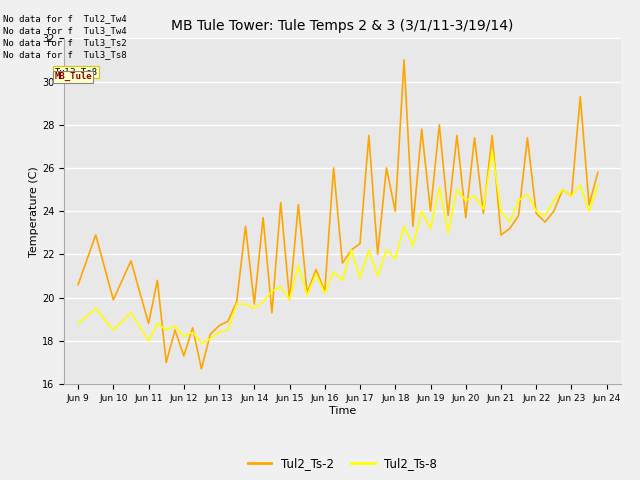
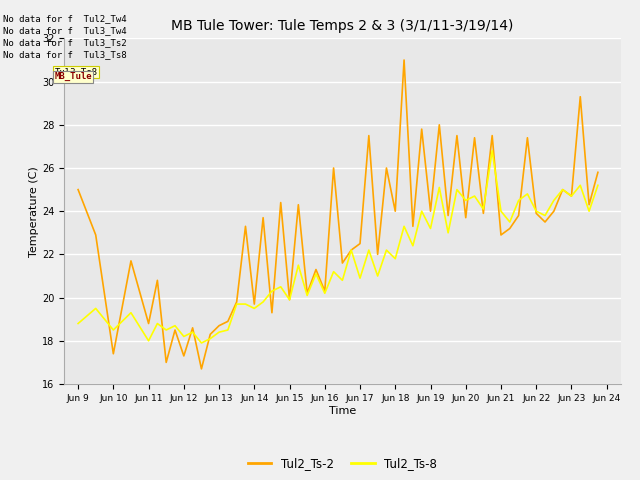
Tul2_Ts-2/Jun 9: 20.6 -> 25.0
Tul2_Ts-2/Jun 10: 19.9 -> 17.4
